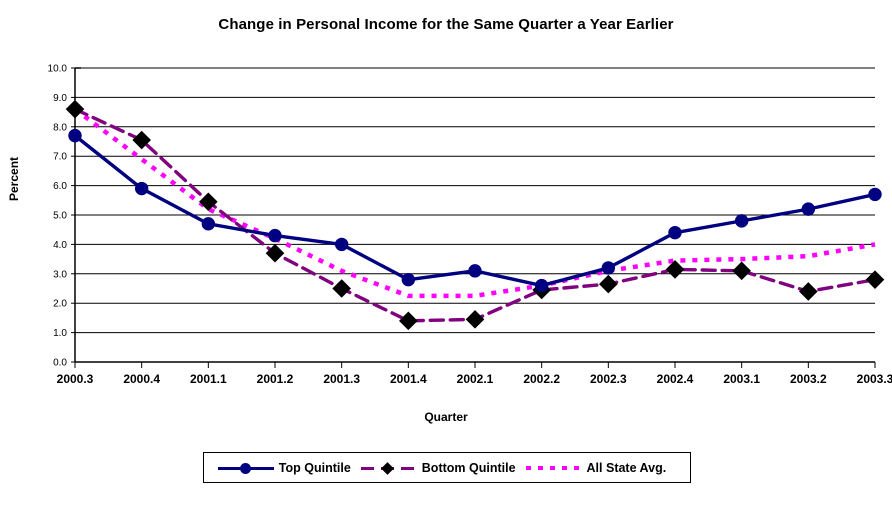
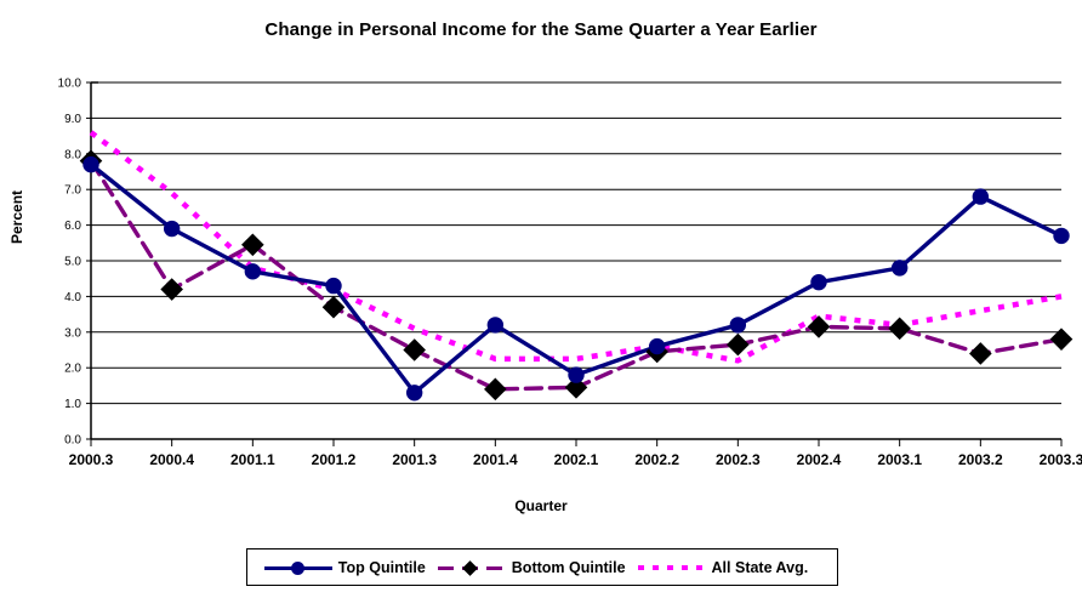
Bottom Quintile/2000.3: 8.6 -> 7.8
Bottom Quintile/2000.4: 7.5 -> 4.2
All State Avg./2001.1: 5.2 -> 4.8
Top Quintile/2001.3: 4.0 -> 1.3
Top Quintile/2001.4: 2.8 -> 3.2
Top Quintile/2002.1: 3.1 -> 1.8
All State Avg./2002.3: 3.1 -> 2.2
All State Avg./2003.1: 3.5 -> 3.2
Top Quintile/2003.2: 5.2 -> 6.8
